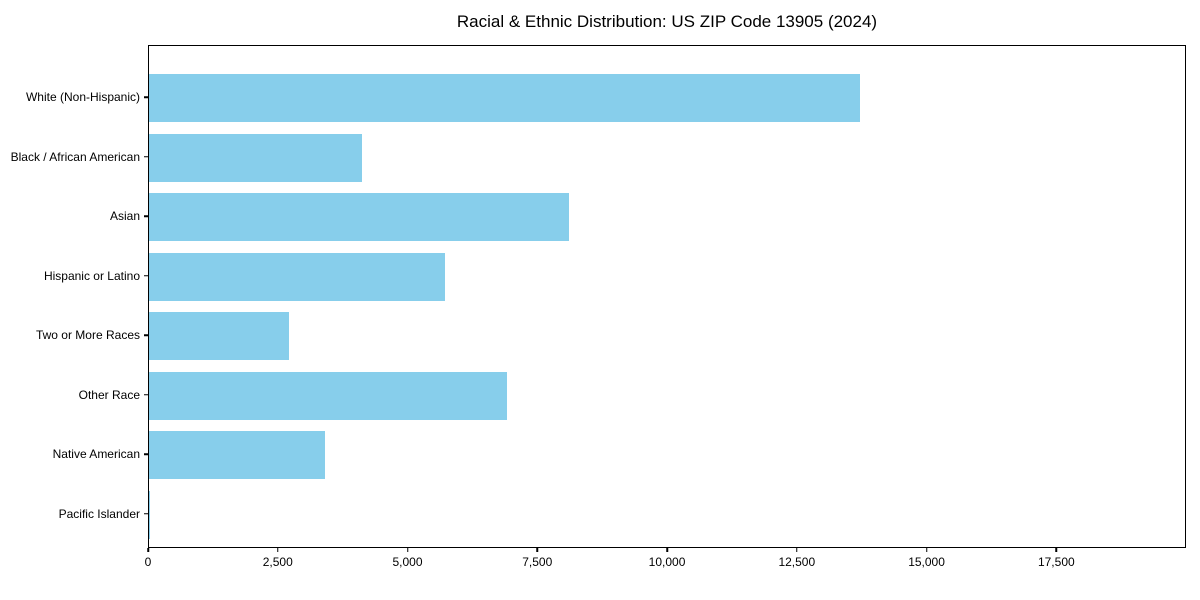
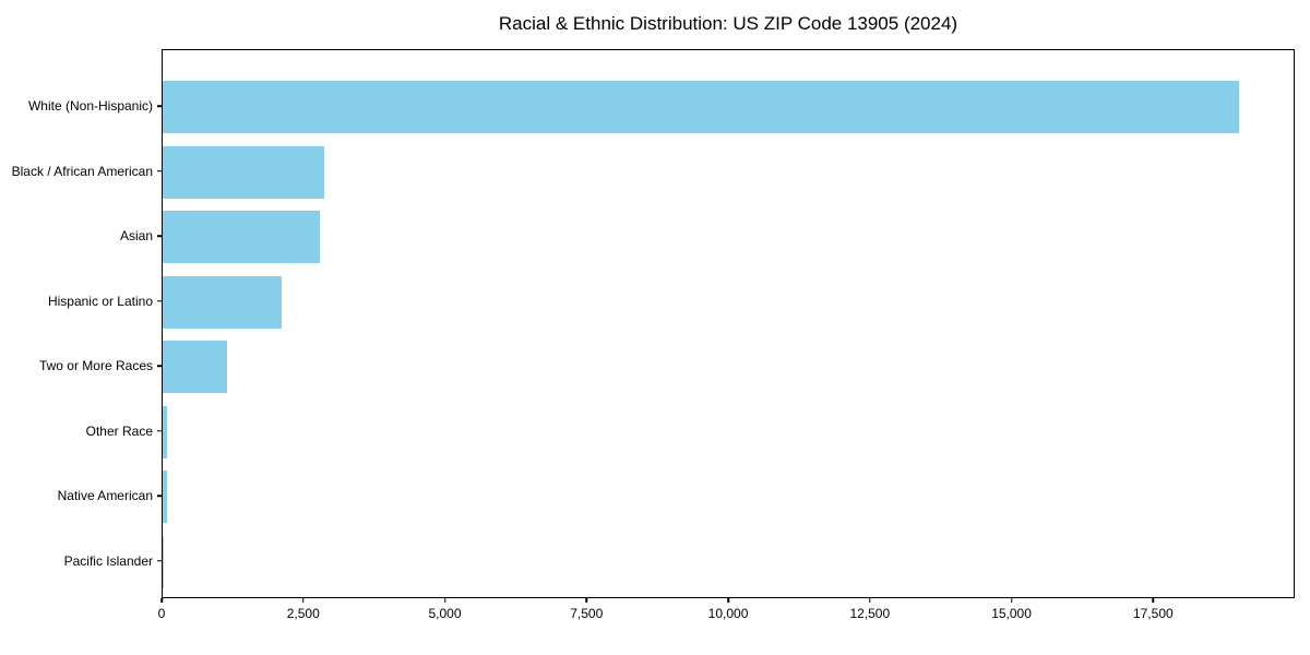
White (Non-Hispanic): 13700 -> 19000
Black / African American: 4100 -> 2800
Asian: 8100 -> 2800
Hispanic or Latino: 5700 -> 2100
Two or More Races: 2700 -> 1100
Other Race: 6900 -> 100
Native American: 3400 -> 100
